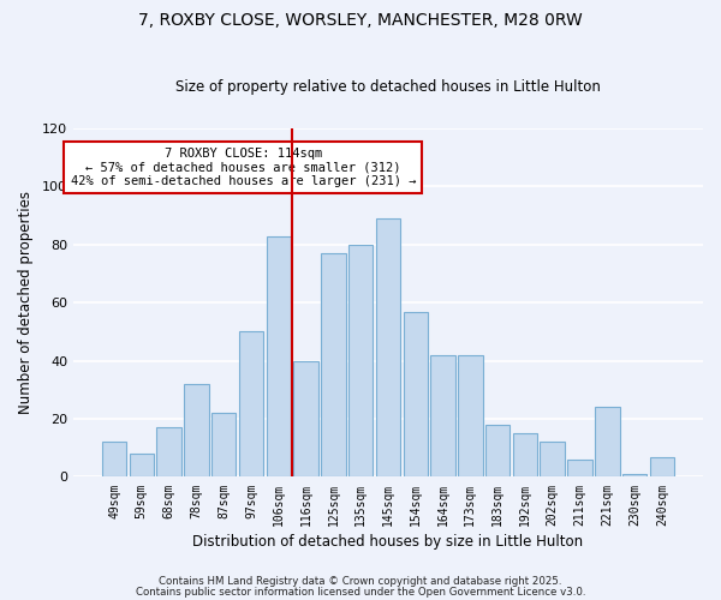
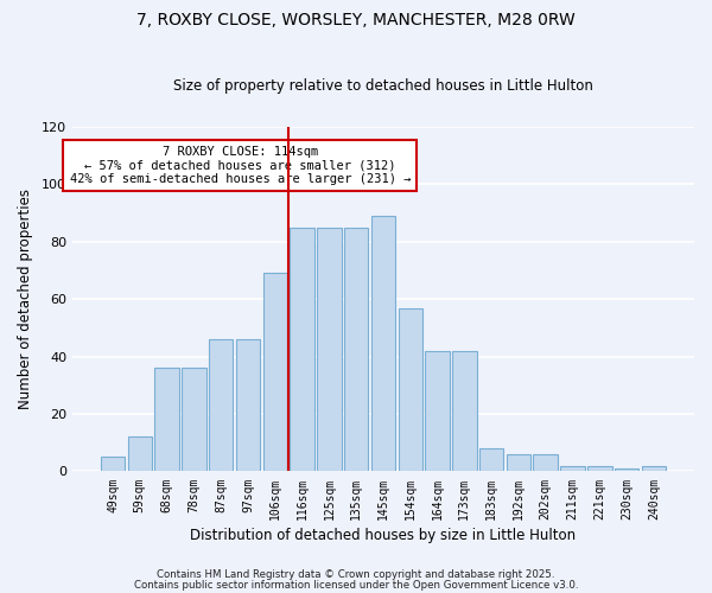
49sqm: 12 -> 5
59sqm: 8 -> 12
68sqm: 17 -> 36
78sqm: 32 -> 36
87sqm: 22 -> 46
97sqm: 50 -> 46
106sqm: 83 -> 69
116sqm: 40 -> 85
125sqm: 77 -> 85
135sqm: 80 -> 85
183sqm: 18 -> 8
192sqm: 15 -> 6
202sqm: 12 -> 6
211sqm: 6 -> 2
221sqm: 24 -> 2
240sqm: 7 -> 2
